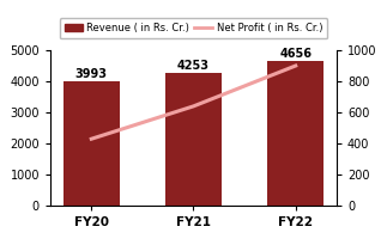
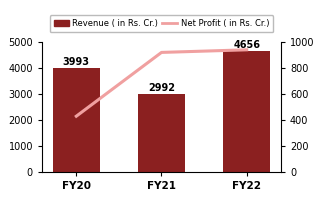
Revenue ( in Rs. Cr.)/FY21: 4253 -> 2992
Net Profit ( in Rs. Cr.)/FY21: 640 -> 920
Net Profit ( in Rs. Cr.)/FY22: 900 -> 940
